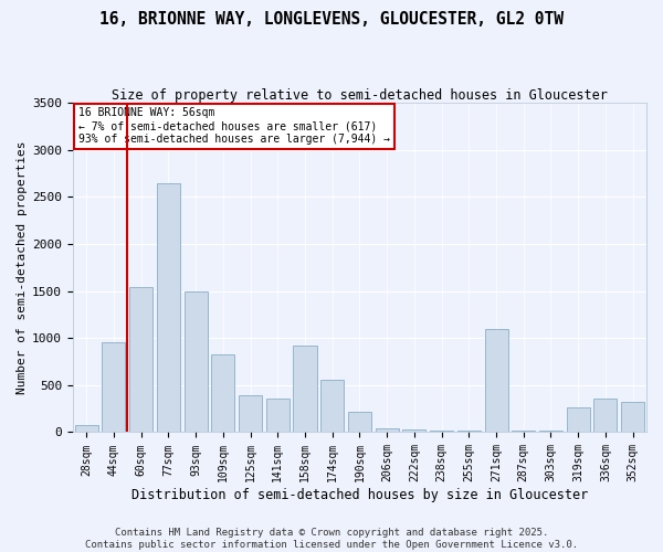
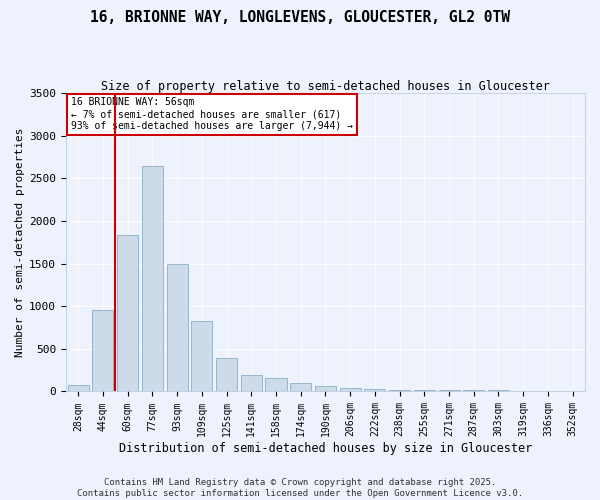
60sqm: 1540 -> 1840
141sqm: 360 -> 190
158sqm: 920 -> 160
174sqm: 560 -> 100
190sqm: 220 -> 60
271sqm: 1100 -> 20
319sqm: 260 -> 10
336sqm: 360 -> 0
352sqm: 320 -> 10
